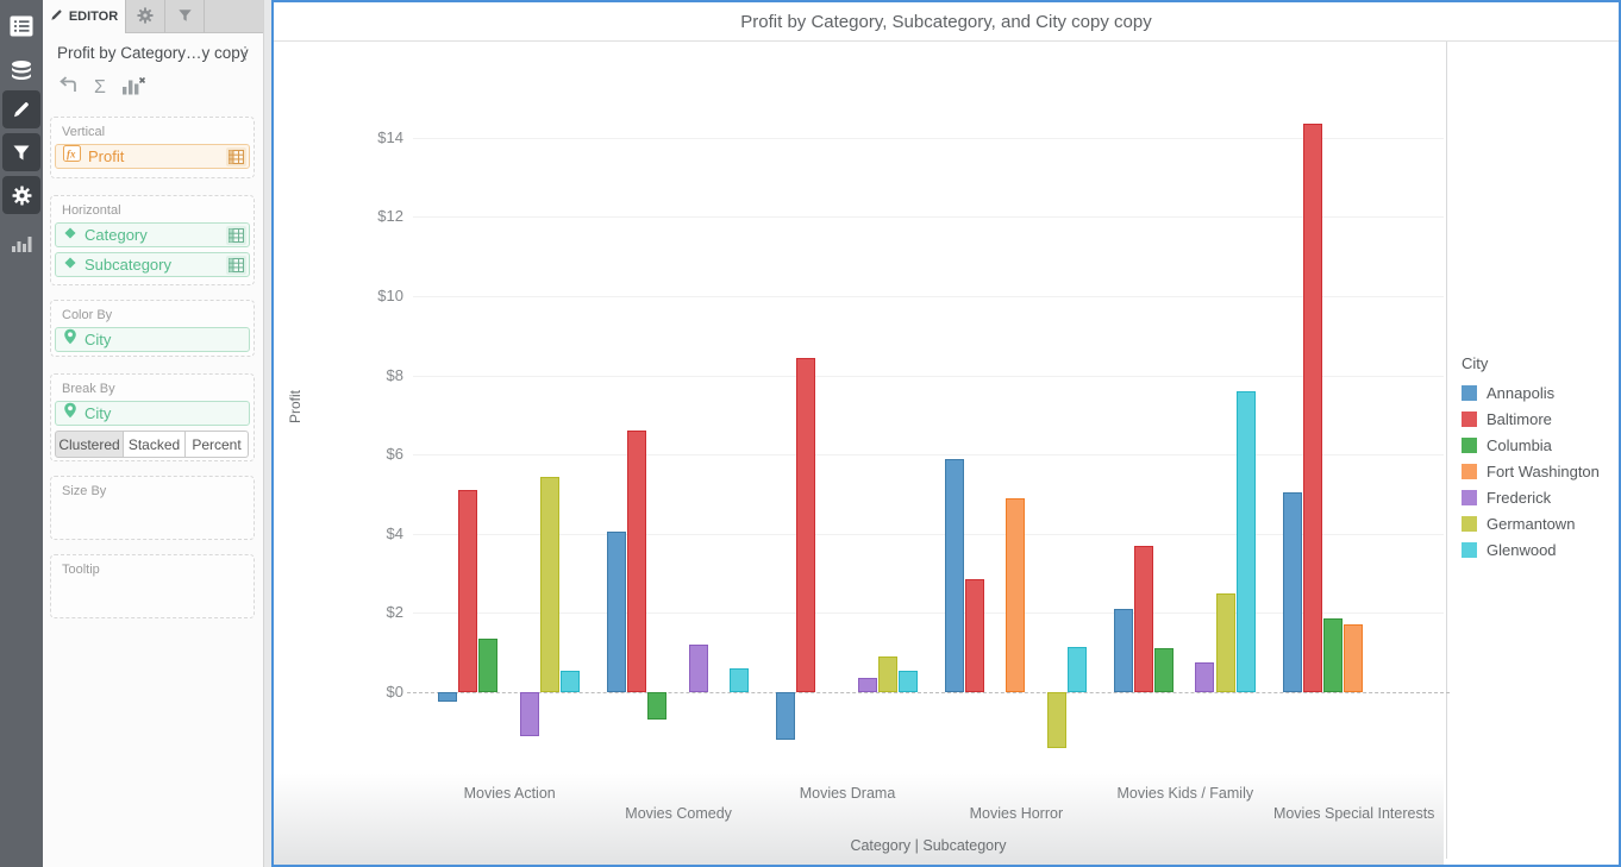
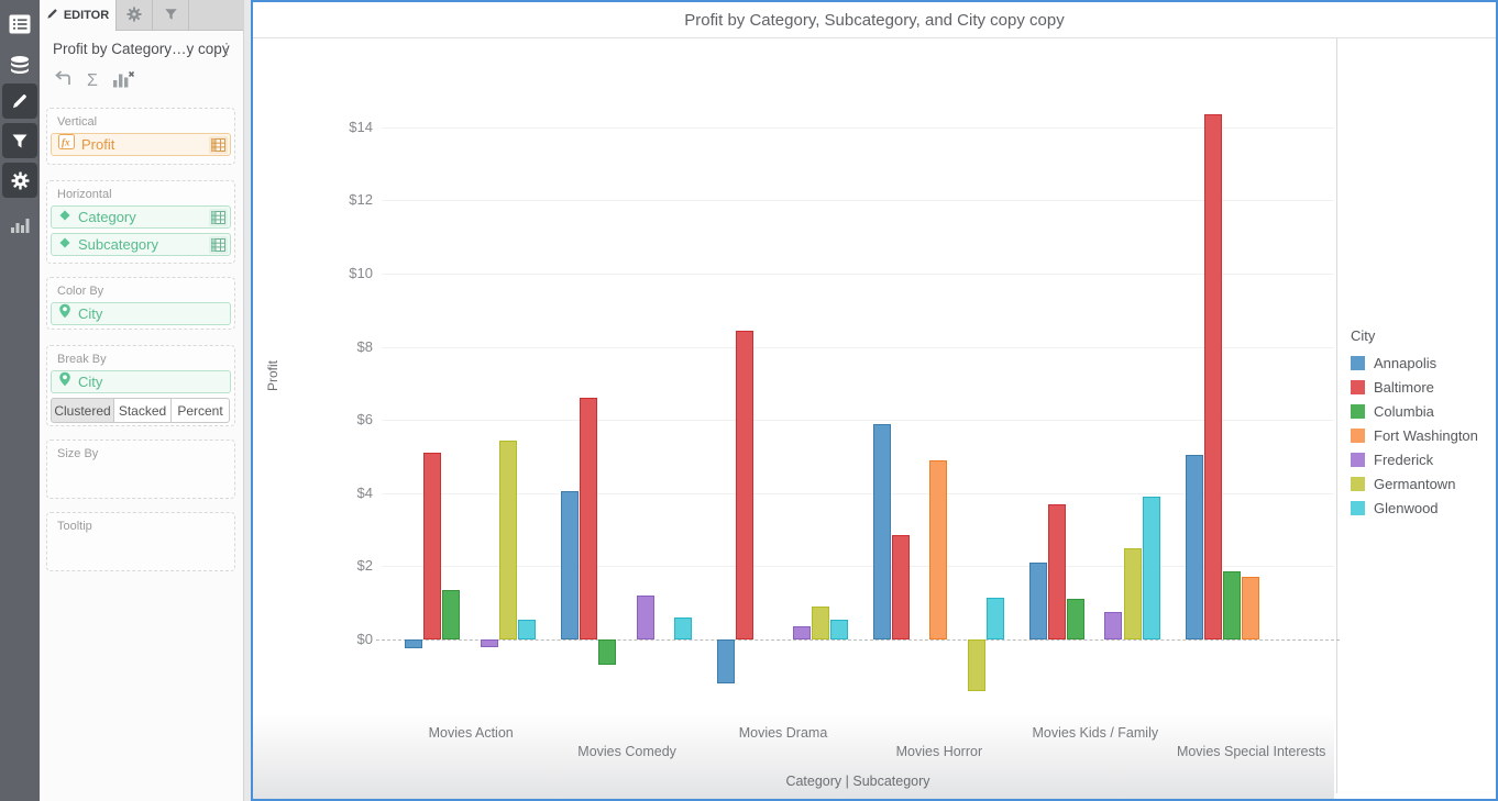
Frederick/Movies Action: -$1.1 -> -$0.2
Glenwood/Movies Kids / Family: $7.6 -> $3.9
